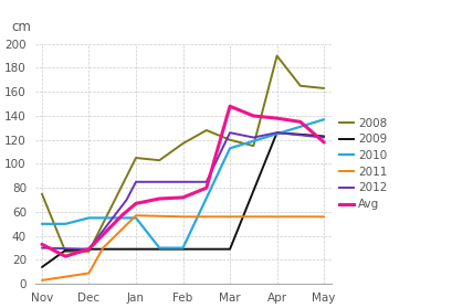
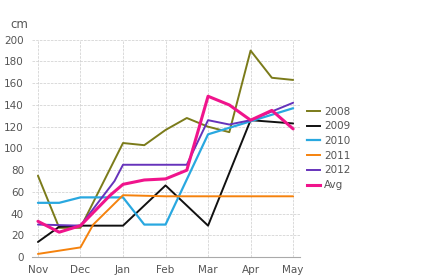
2009/Feb: 29 -> 66
Avg/Apr: 138 -> 126
2012/May: 122 -> 142
